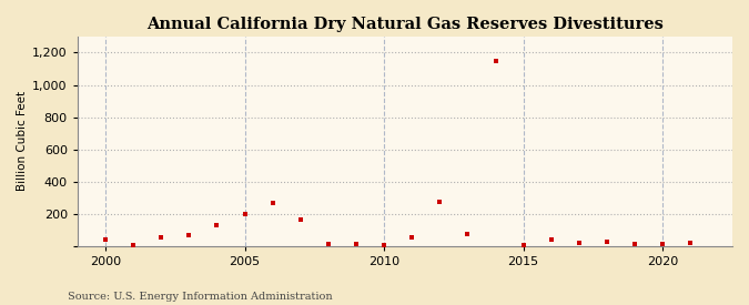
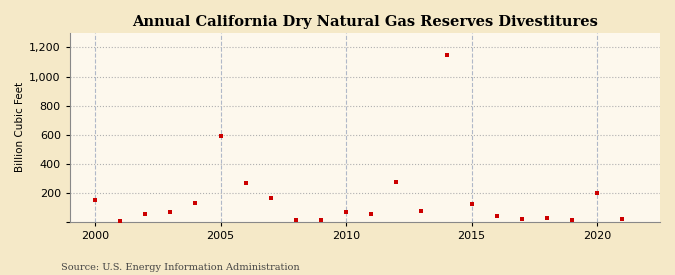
2000: 40 -> 150
2005: 200 -> 590
2010: 0 -> 70
2015: 0 -> 120
2020: 10 -> 200
